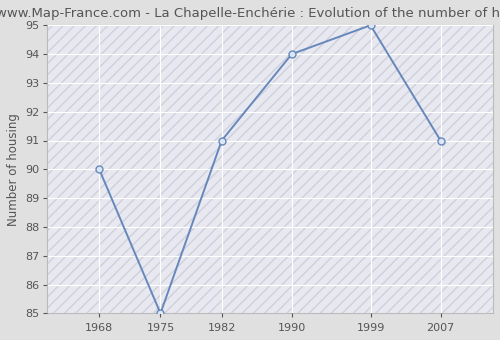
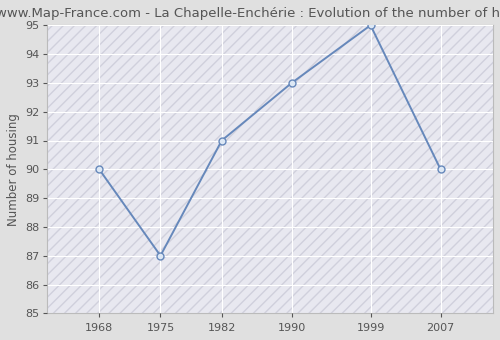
1975: 85 -> 87
1990: 94 -> 93
2007: 91 -> 90
